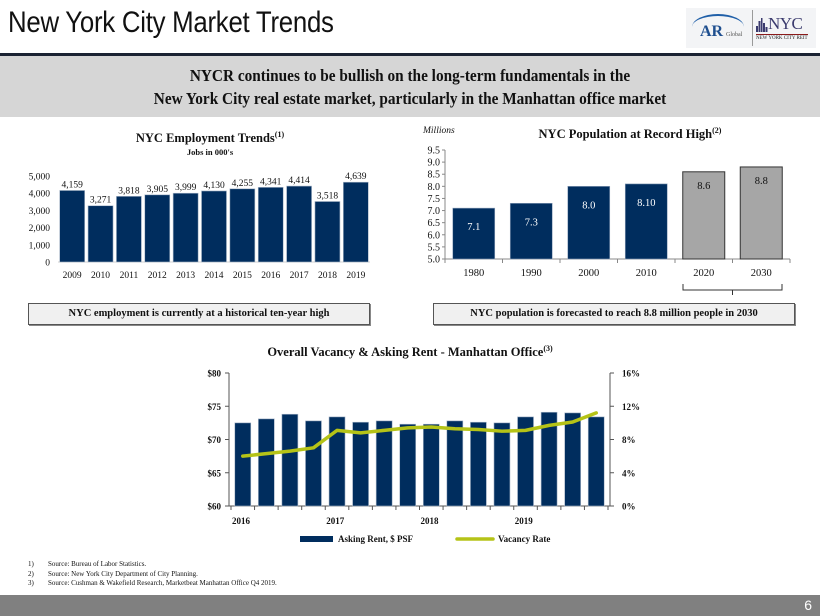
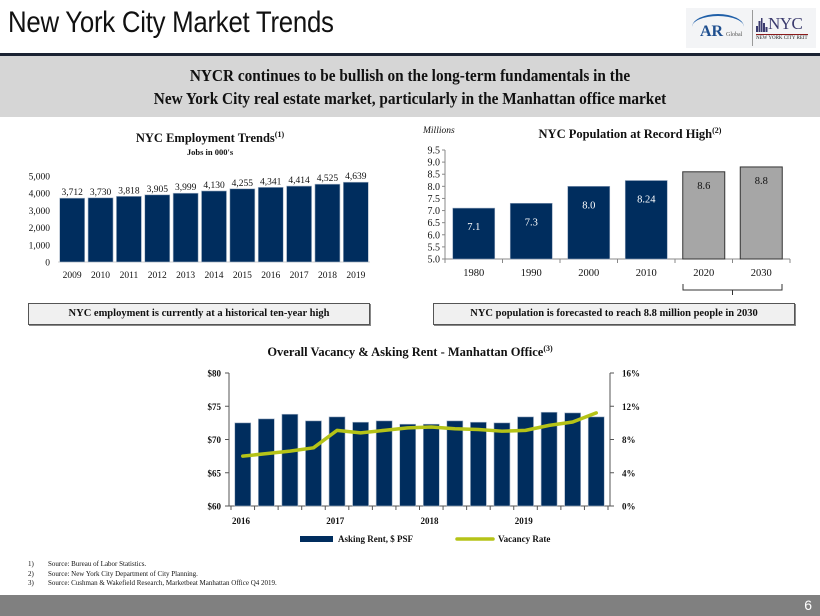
NYC Employment Trends/2009: 4,159 -> 3,712
NYC Employment Trends/2010: 3,271 -> 3,730
NYC Employment Trends/2018: 3,518 -> 4,525
NYC Population at Record High/2010: 8.10 -> 8.24
